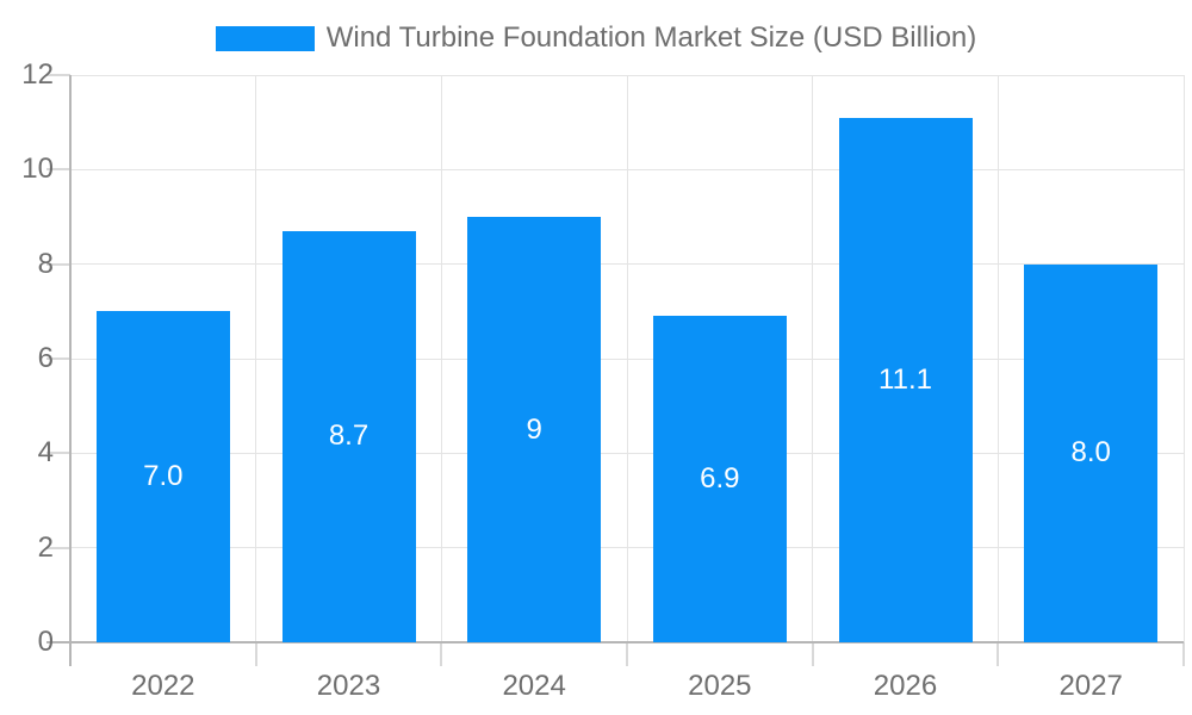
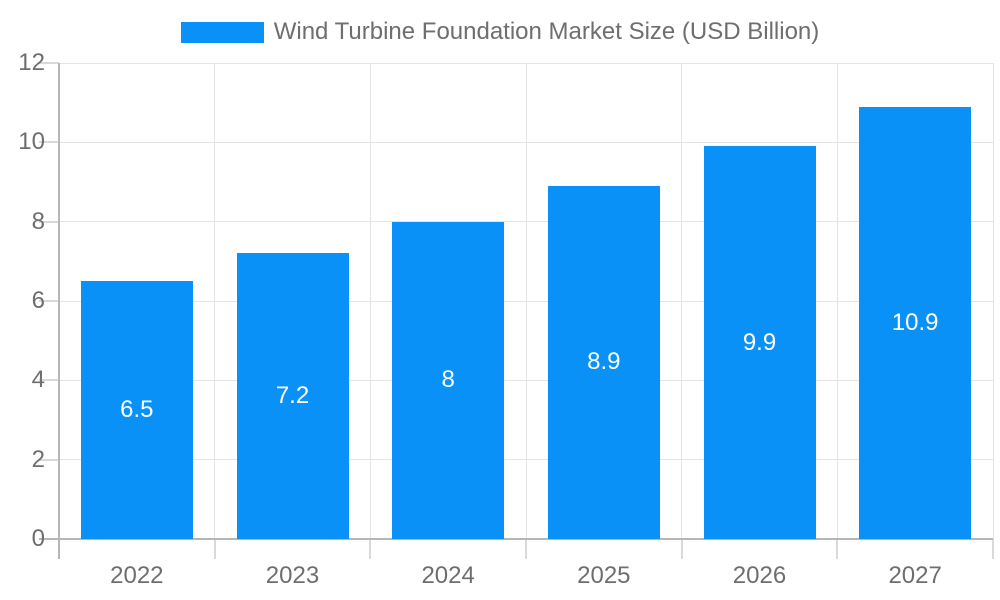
2022: 7.0 -> 6.5
2023: 8.7 -> 7.2
2024: 9 -> 8
2025: 6.9 -> 8.9
2026: 11.1 -> 9.9
2027: 8.0 -> 10.9
